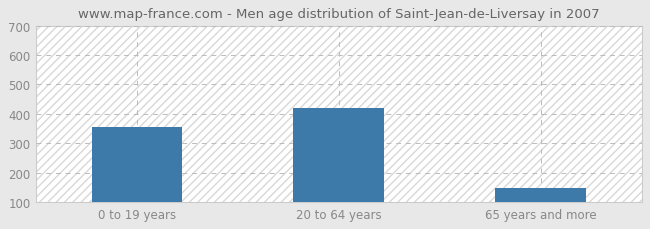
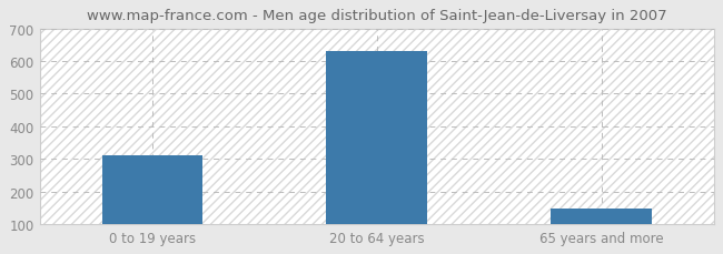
0 to 19 years: 355 -> 311
20 to 64 years: 420 -> 631
